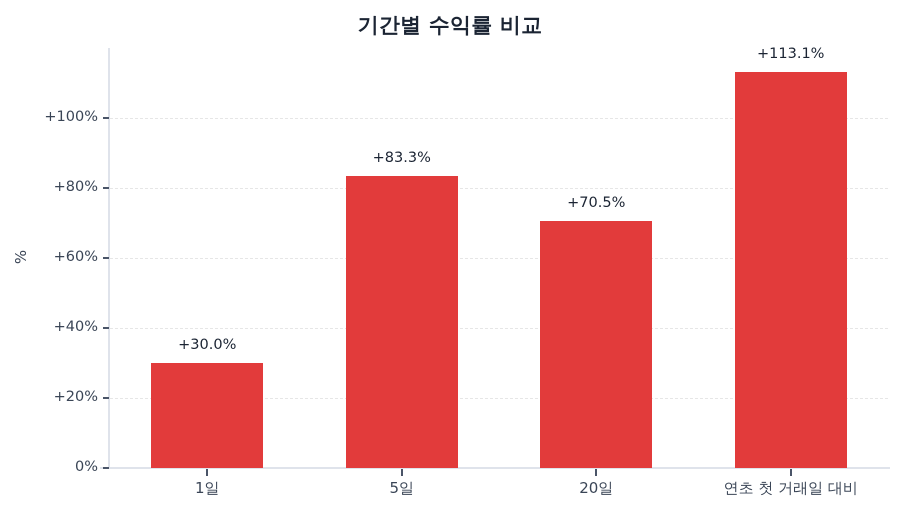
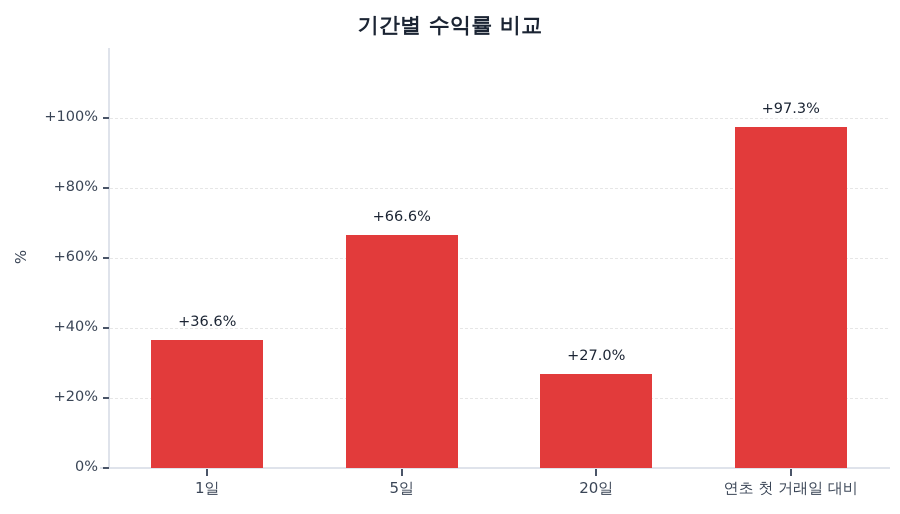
1일: +30.0% -> +36.6%
5일: +83.3% -> +66.6%
20일: +70.5% -> +27.0%
연초 첫 거래일 대비: +113.1% -> +97.3%
